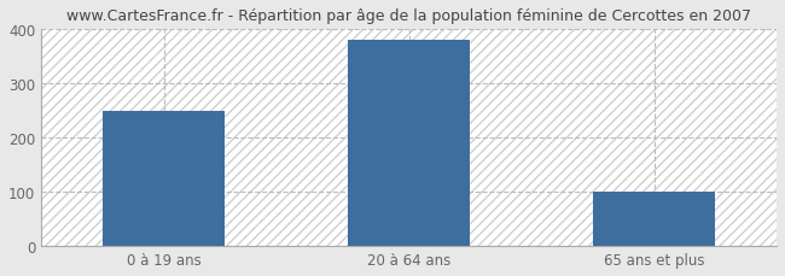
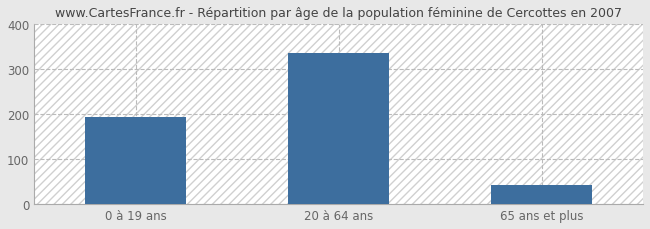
0 à 19 ans: 250 -> 193
20 à 64 ans: 380 -> 336
65 ans et plus: 100 -> 42
